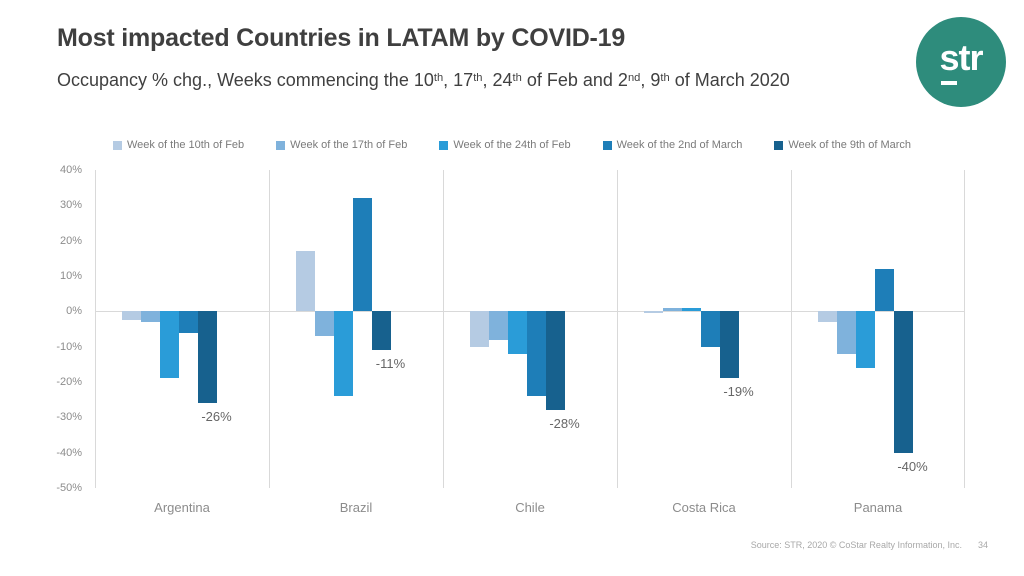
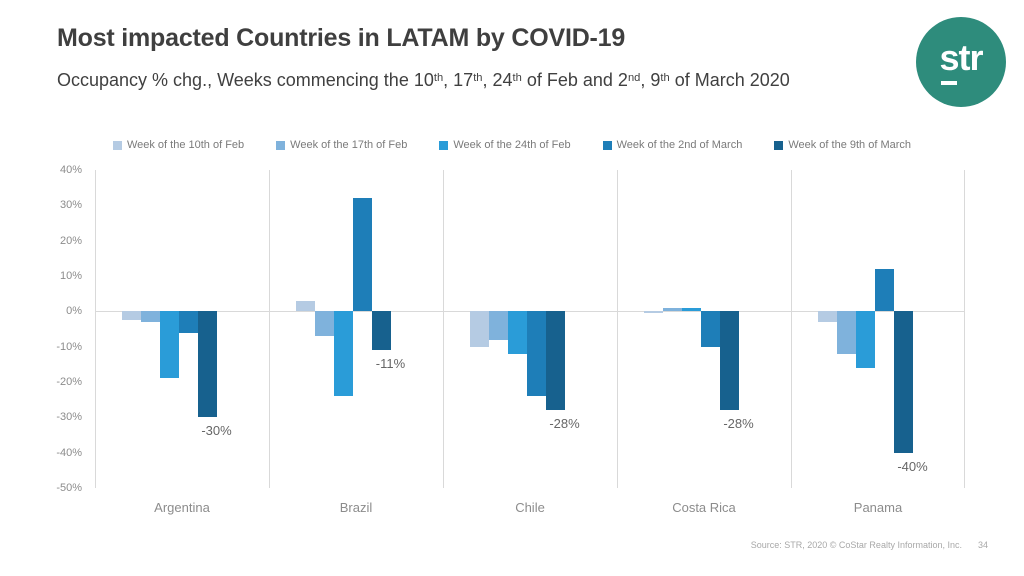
Week of the 9th of March/Argentina: -26% -> -30%
Week of the 10th of Feb/Brazil: 17% -> 3%
Week of the 9th of March/Costa Rica: -19% -> -28%
